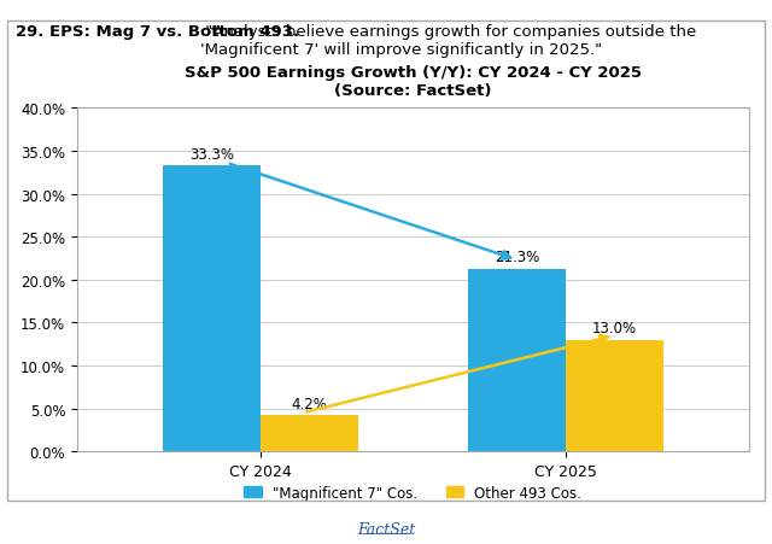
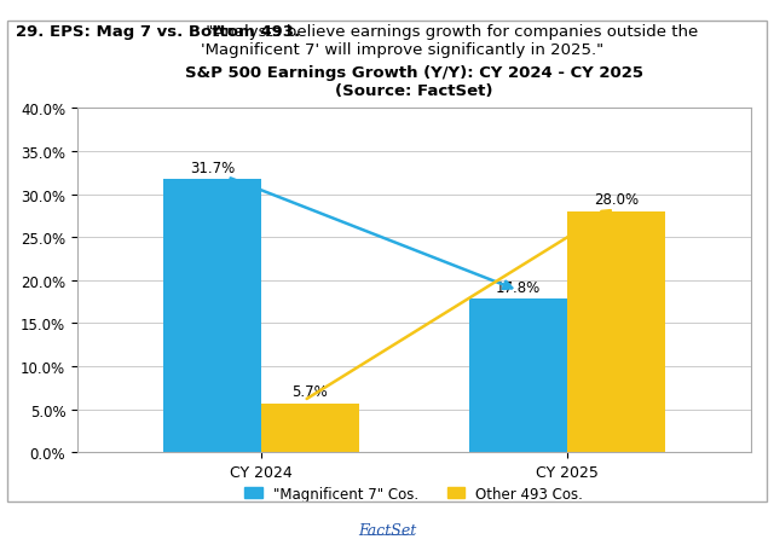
"Magnificent 7" Cos./CY 2024: 33.3% -> 31.7%
Other 493 Cos./CY 2024: 4.2% -> 5.7%
"Magnificent 7" Cos./CY 2025: 21.3% -> 17.8%
Other 493 Cos./CY 2025: 13.0% -> 28.0%
